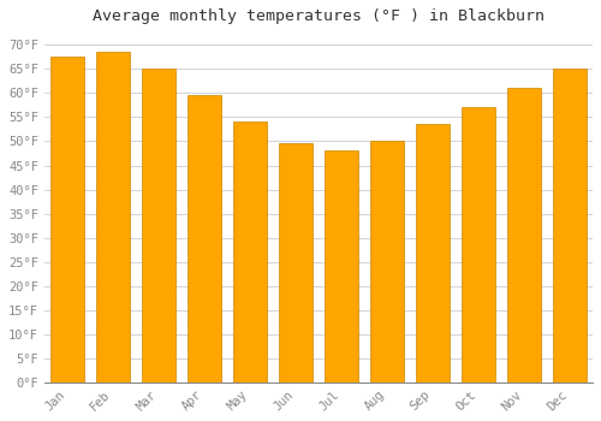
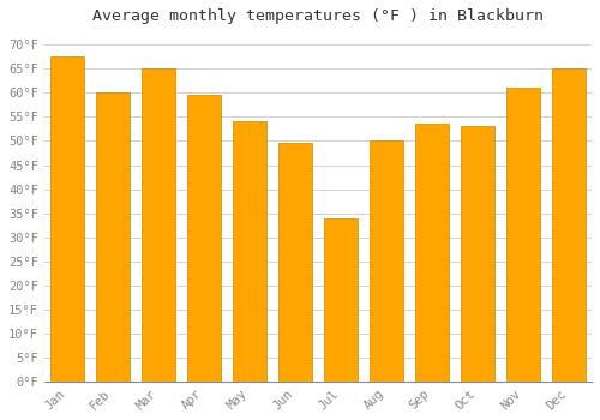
Feb: 68.5°F -> 60.0°F
Jul: 48.0°F -> 34.0°F
Oct: 57.0°F -> 53.0°F
